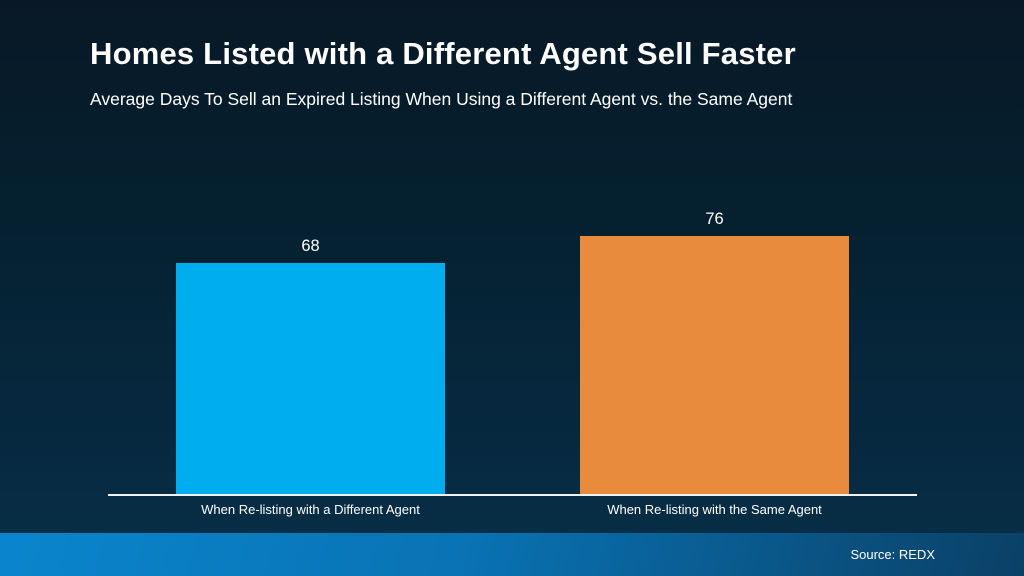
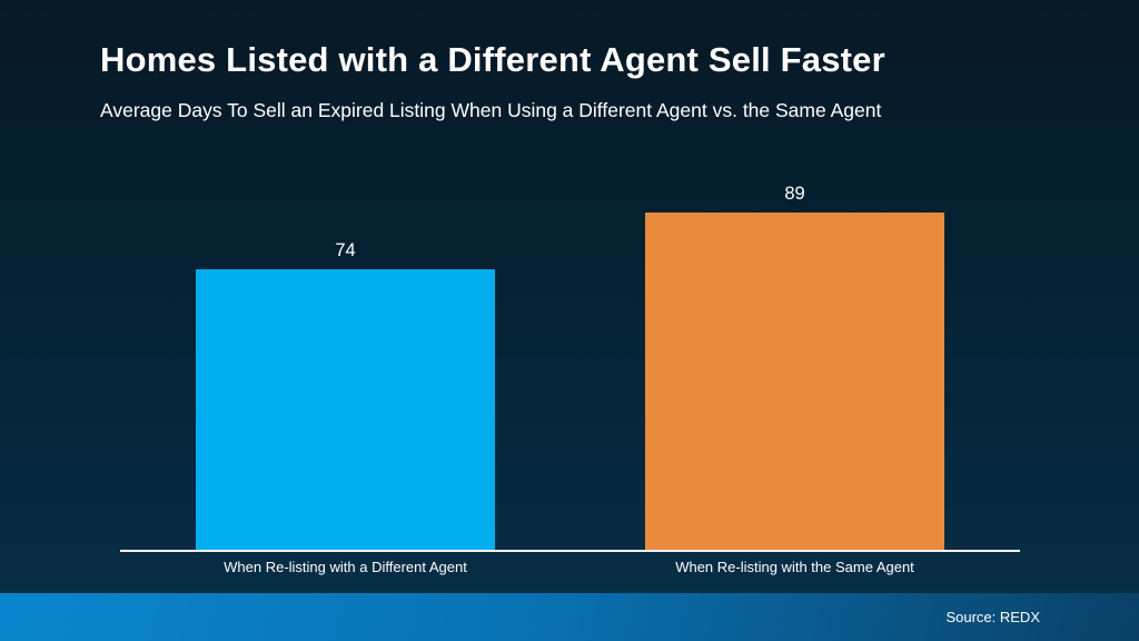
When Re-listing with a Different Agent: 68 -> 74
When Re-listing with the Same Agent: 76 -> 89
